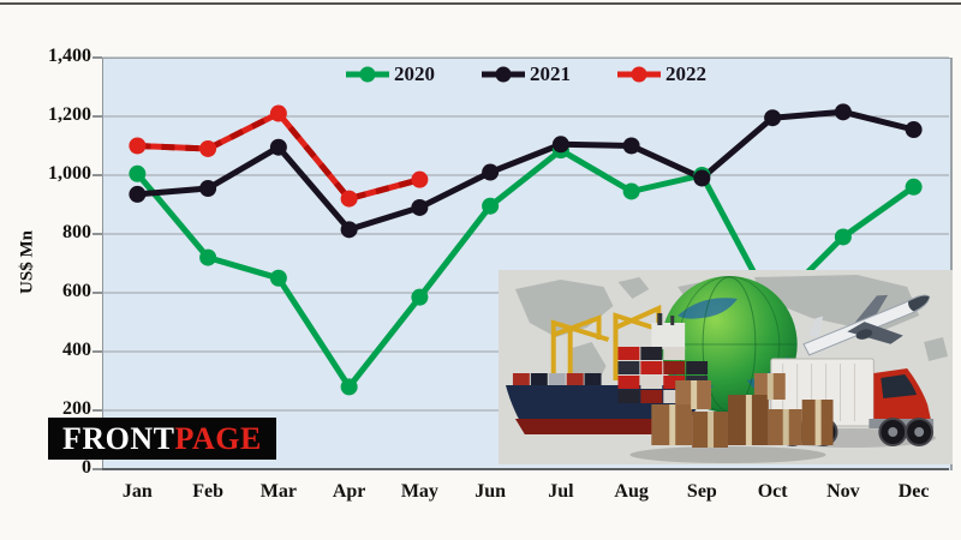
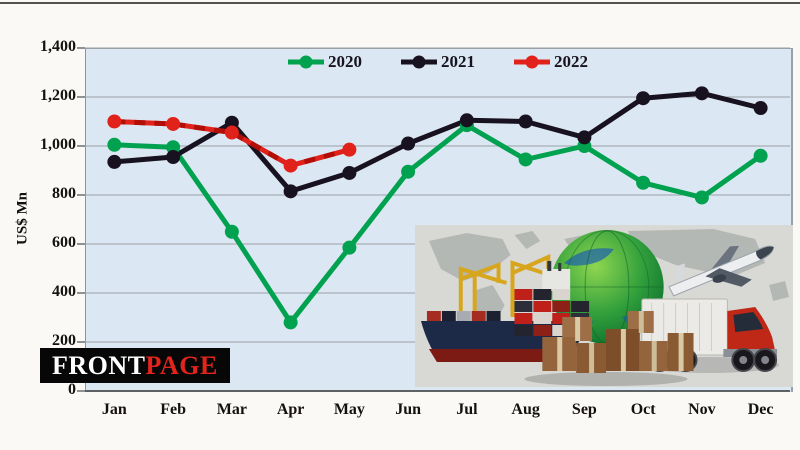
2020/Feb: 720 -> 1000
2022/Mar: 1210 -> 1060
2021/Sep: 990 -> 1040
2020/Oct: 550 -> 850
